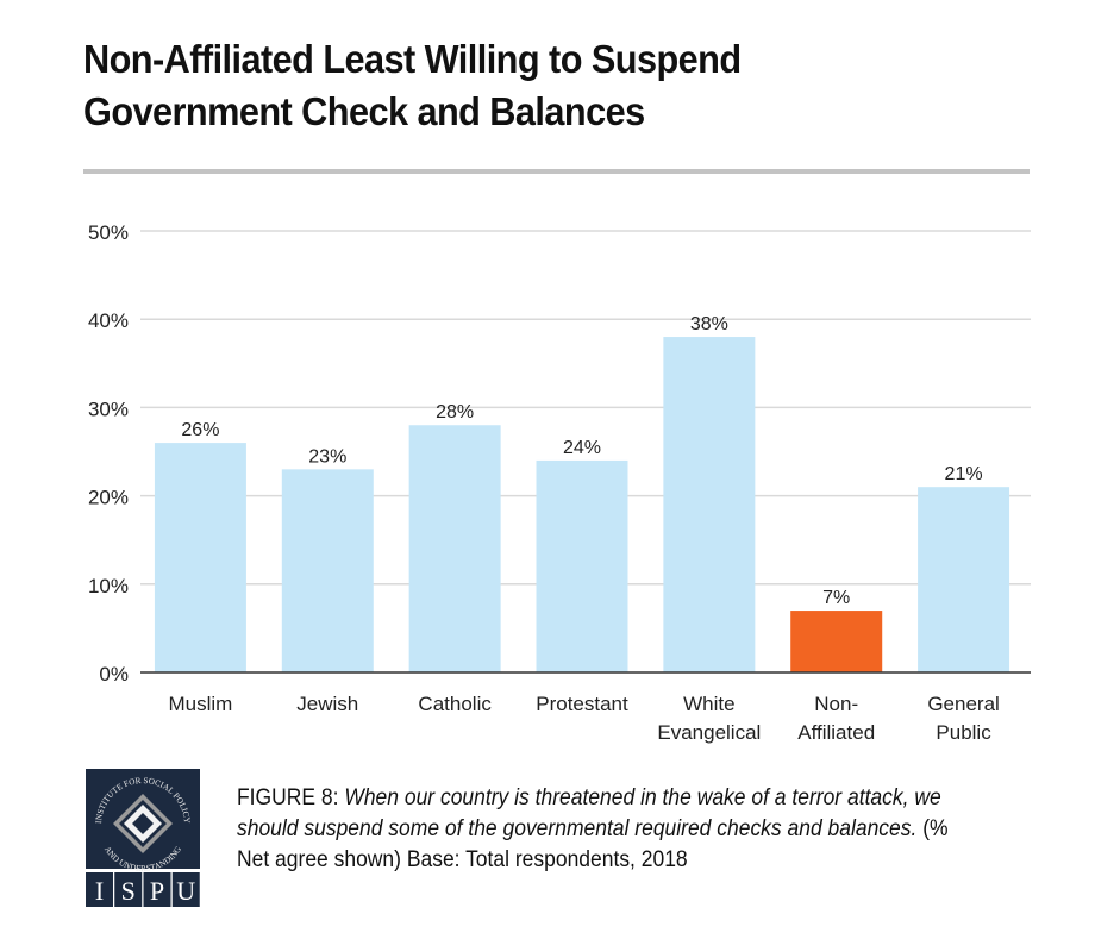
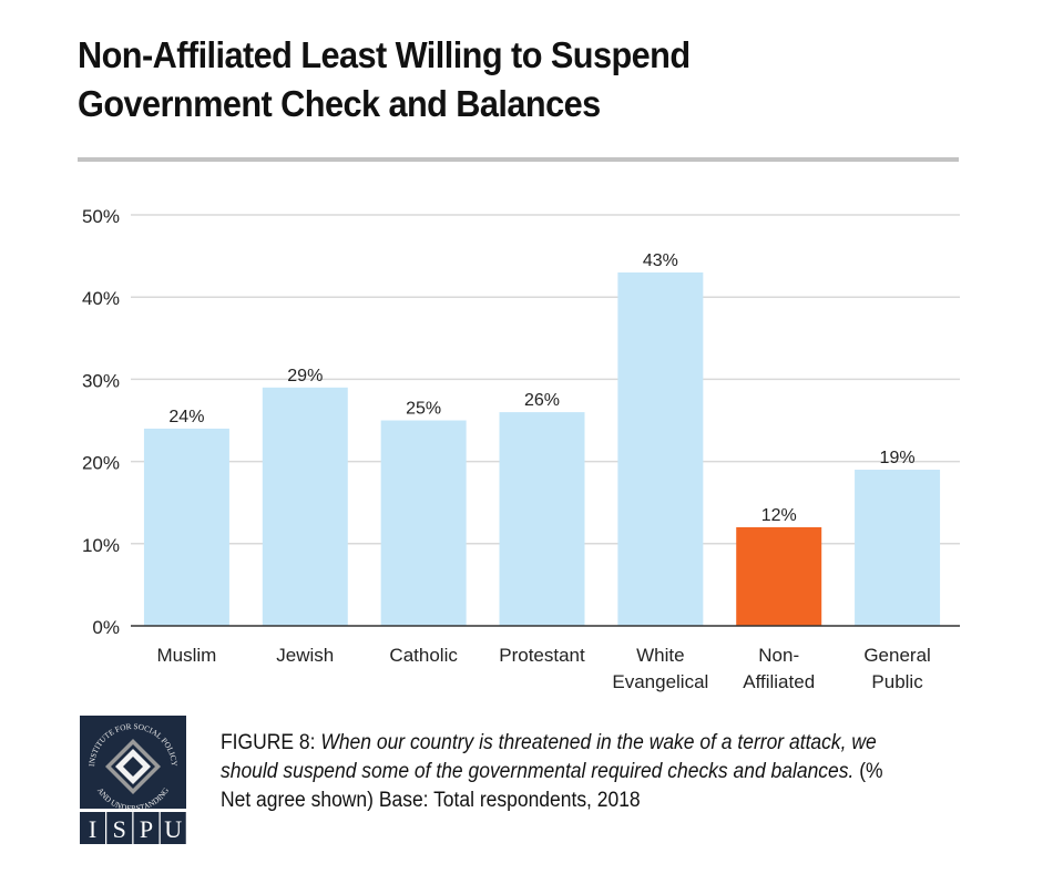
Muslim: 26% -> 24%
Jewish: 23% -> 29%
Catholic: 28% -> 25%
Protestant: 24% -> 26%
White Evangelical: 38% -> 43%
Non-Affiliated: 7% -> 12%
General Public: 21% -> 19%
